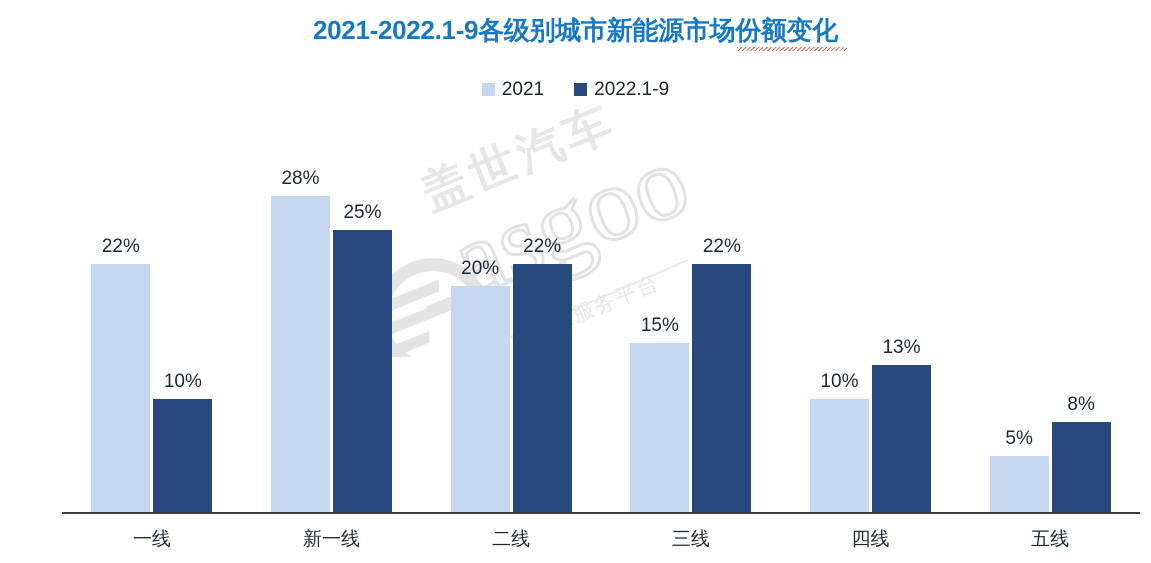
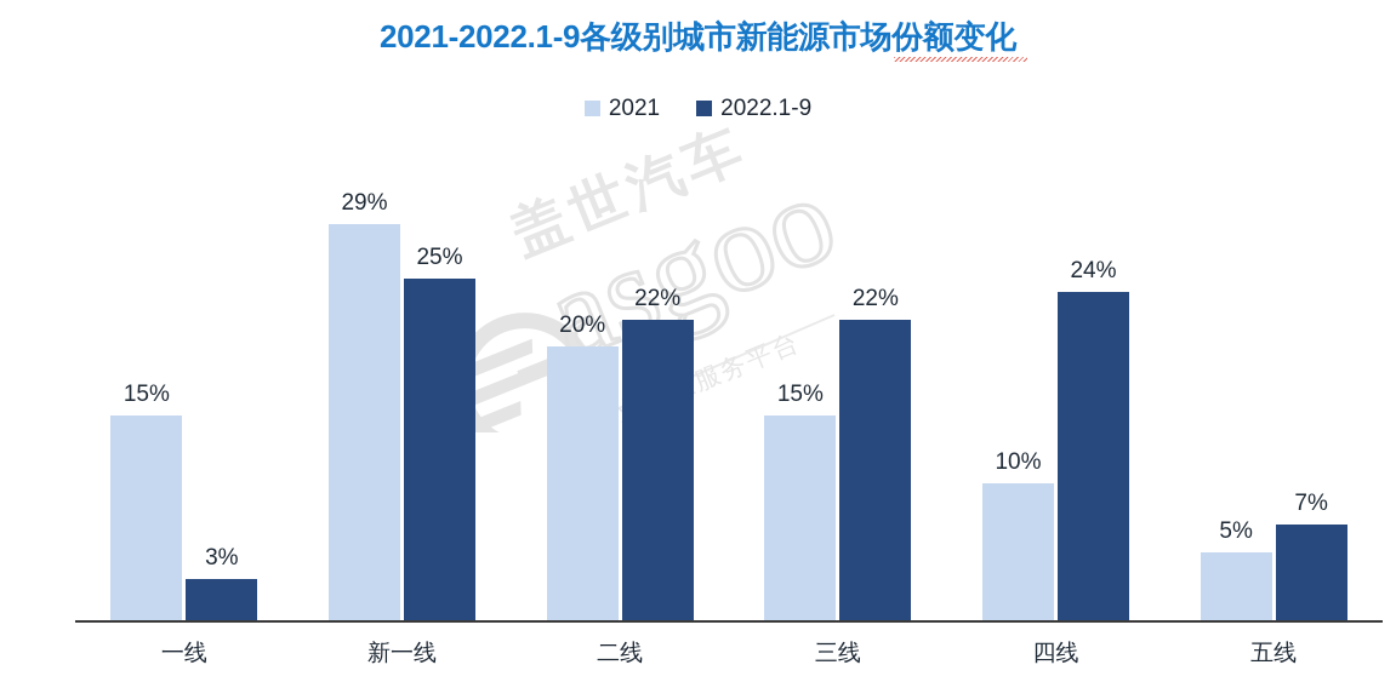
2021/一线: 22% -> 15%
2022.1-9/一线: 10% -> 3%
2021/新一线: 28% -> 29%
2022.1-9/四线: 13% -> 24%
2022.1-9/五线: 8% -> 7%
